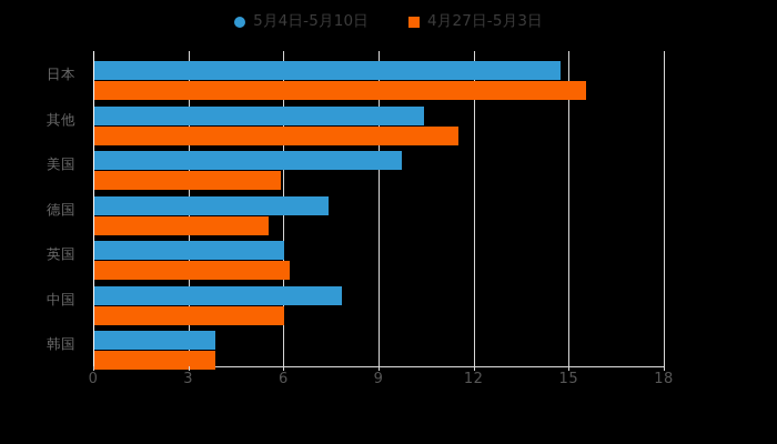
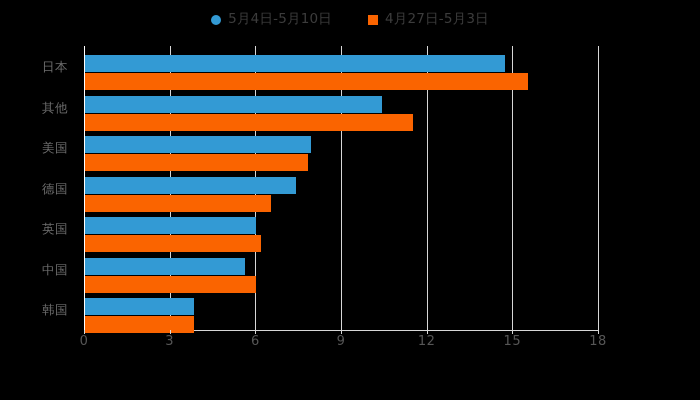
5月4日-5月10日/美国: 9.7 -> 7.9
4月27日-5月3日/美国: 5.9 -> 7.8
4月27日-5月3日/德国: 5.5 -> 6.5
5月4日-5月10日/中国: 7.8 -> 5.6
